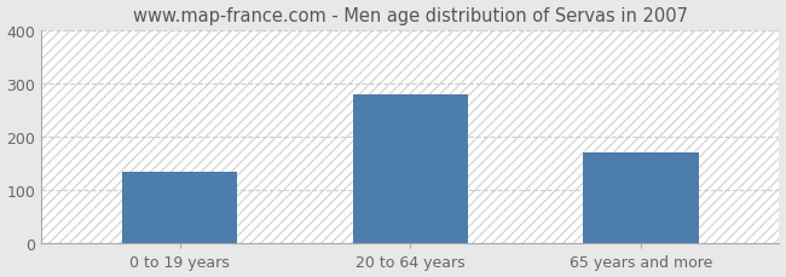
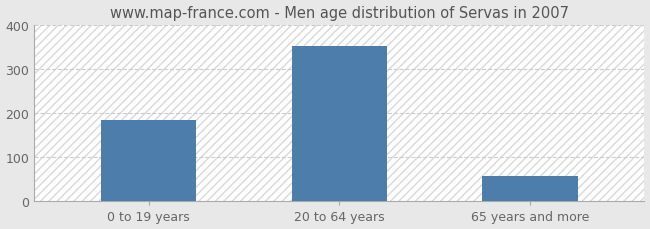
0 to 19 years: 135 -> 185
20 to 64 years: 280 -> 352
65 years and more: 170 -> 57
